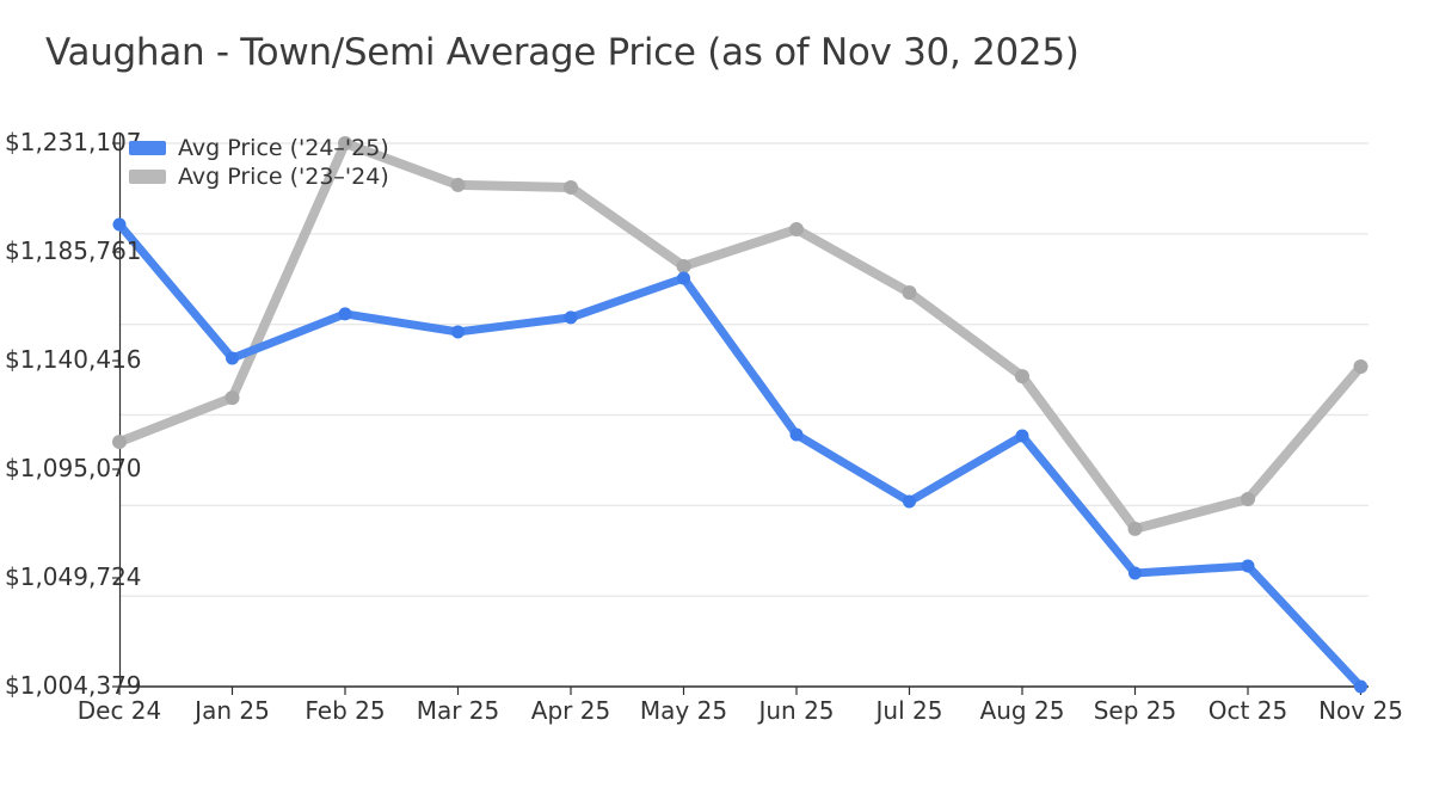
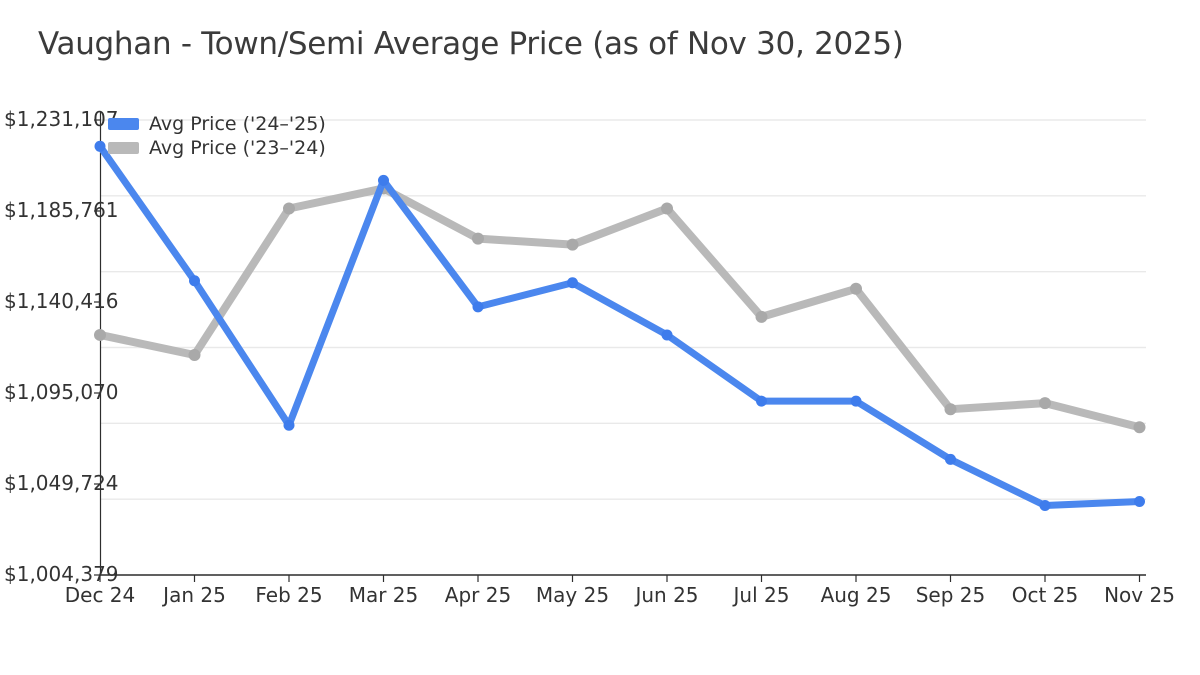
Avg Price ('24–'25)/Dec 24: $1197000 -> $1218000
Avg Price ('23–'24)/Dec 24: $1106000 -> $1124000
Avg Price ('24–'25)/Jan 25: $1141000 -> $1151000
Avg Price ('23–'24)/Jan 25: $1125000 -> $1114000
Avg Price ('24–'25)/Feb 25: $1160000 -> $1079000
Avg Price ('23–'24)/Feb 25: $1231000 -> $1187000
Avg Price ('24–'25)/Mar 25: $1152000 -> $1201000
Avg Price ('23–'24)/Mar 25: $1214000 -> $1197000
Avg Price ('24–'25)/Apr 25: $1158000 -> $1138000
Avg Price ('23–'24)/Apr 25: $1213000 -> $1172000
Avg Price ('24–'25)/May 25: $1175000 -> $1150000
Avg Price ('23–'24)/May 25: $1180000 -> $1169000
Avg Price ('24–'25)/Jun 25: $1110000 -> $1124000
Avg Price ('23–'24)/Jun 25: $1195000 -> $1187000
Avg Price ('24–'25)/Jul 25: $1082000 -> $1091000
Avg Price ('23–'24)/Jul 25: $1169000 -> $1133000
Avg Price ('24–'25)/Aug 25: $1109000 -> $1091000
Avg Price ('23–'24)/Aug 25: $1134000 -> $1147000
Avg Price ('24–'25)/Sep 25: $1052000 -> $1062000
Avg Price ('23–'24)/Sep 25: $1070000 -> $1087000
Avg Price ('24–'25)/Oct 25: $1055000 -> $1039000
Avg Price ('23–'24)/Oct 25: $1083000 -> $1090000
Avg Price ('24–'25)/Nov 25: $1004000 -> $1041000
Avg Price ('23–'24)/Nov 25: $1138000 -> $1078000
